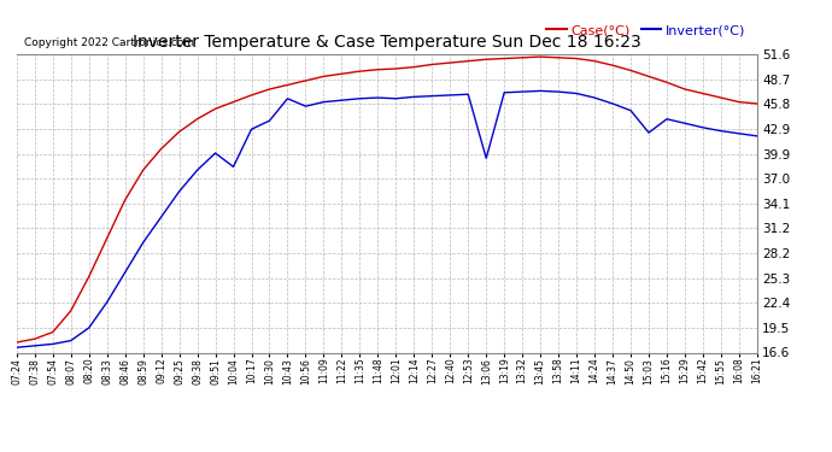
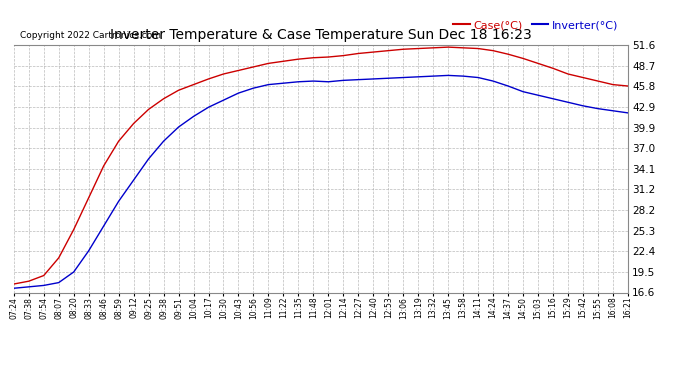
Inverter(°C)/10:04: 38.4 -> 41.5
Inverter(°C)/10:43: 46.4 -> 44.8
Inverter(°C)/13:06: 39.4 -> 47.0
Inverter(°C)/15:03: 42.4 -> 44.5
